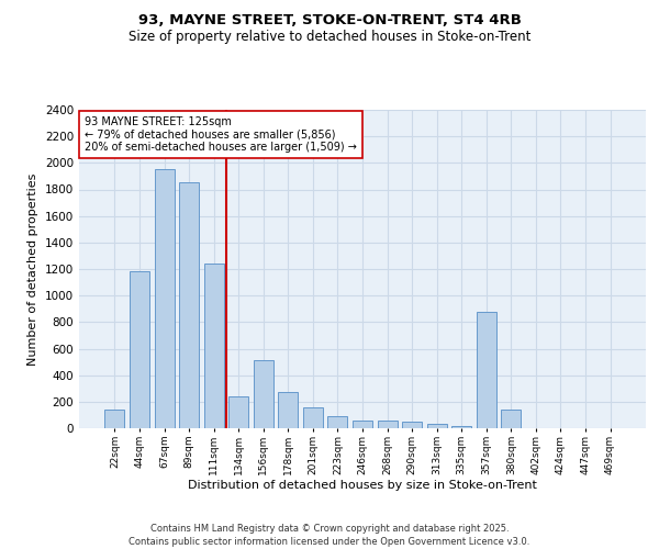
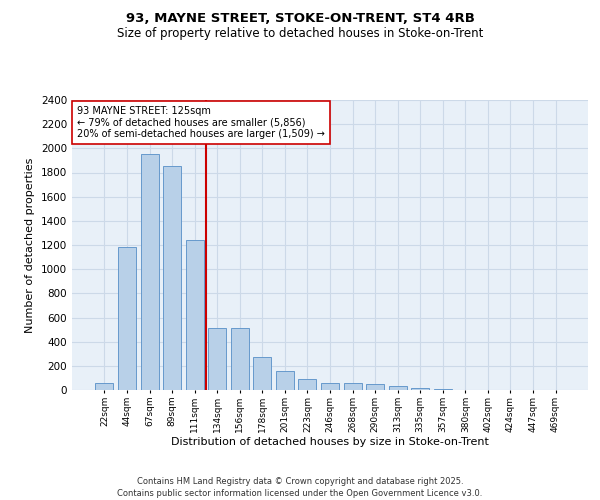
22sqm: 140 -> 60
134sqm: 240 -> 510
357sqm: 880 -> 10
380sqm: 140 -> 0
